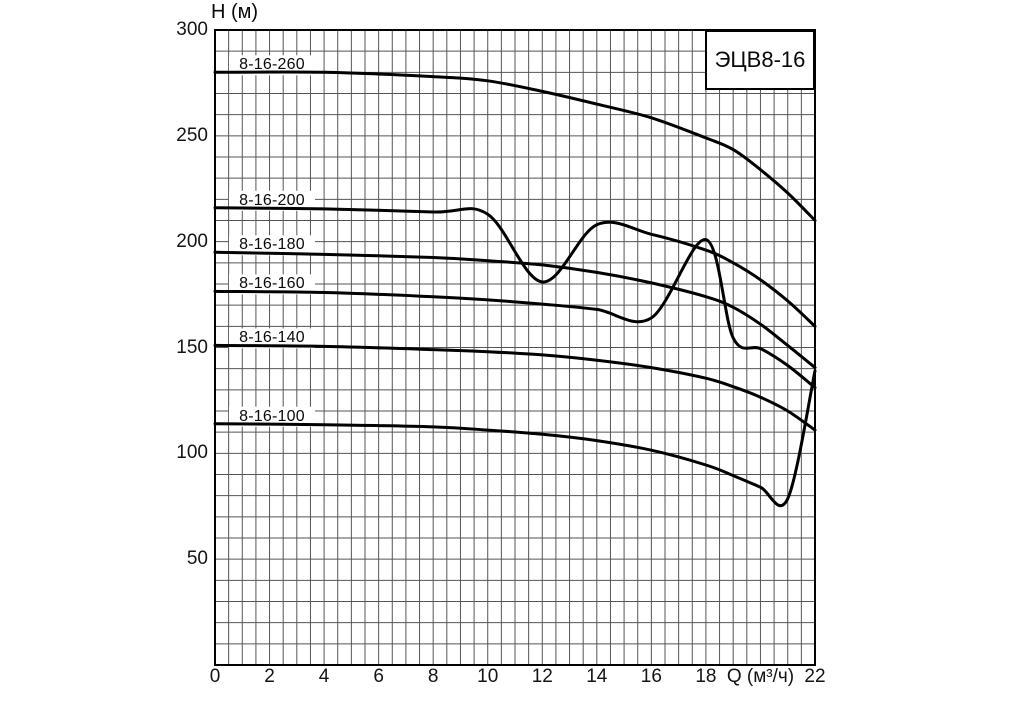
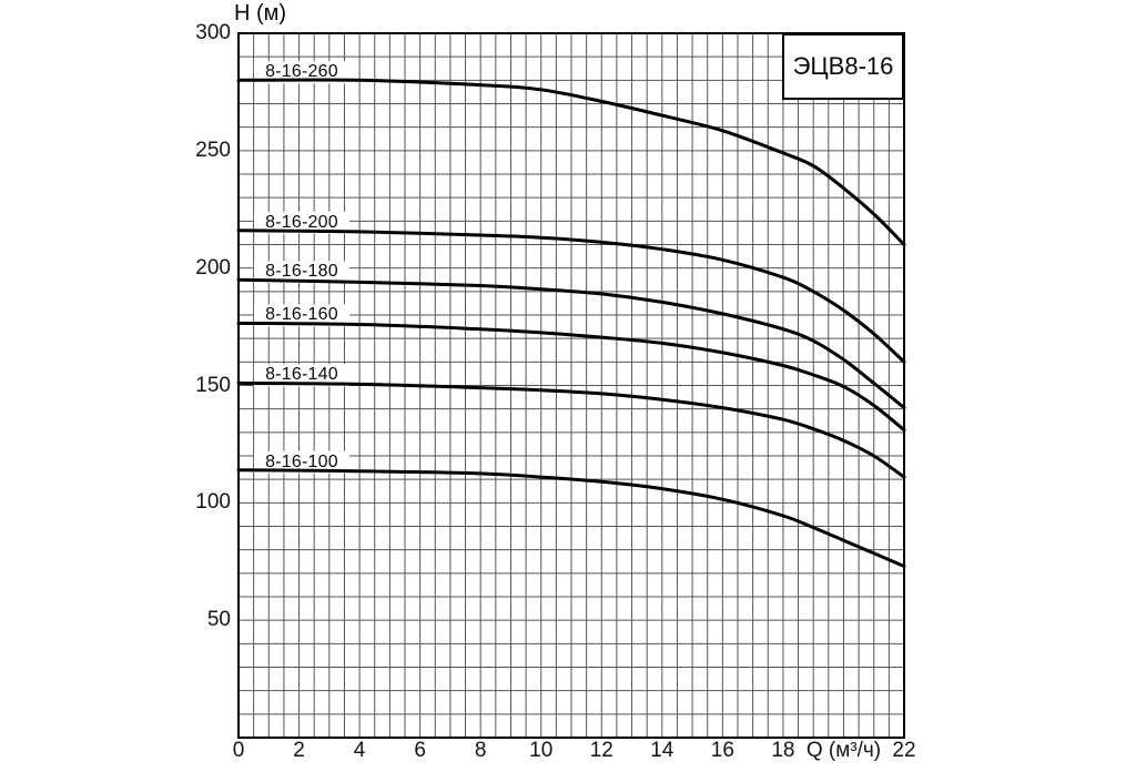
8-16-200/12: 181 -> 211
8-16-160/18: 201 -> 158
8-16-100/22: 139 -> 73
